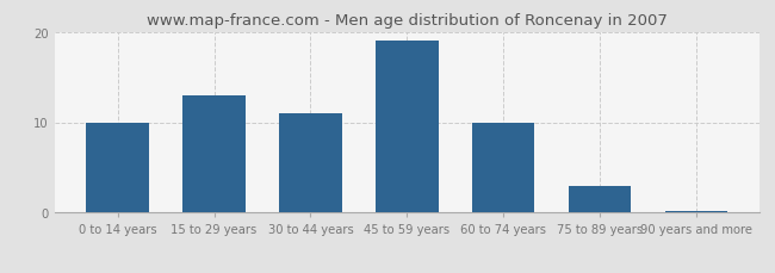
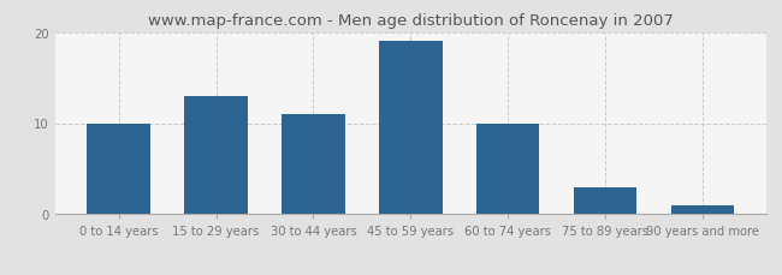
90 years and more: 0.2 -> 1.0
